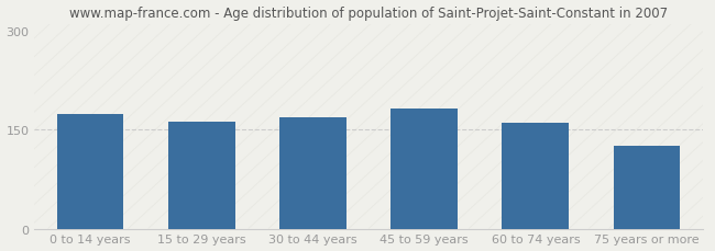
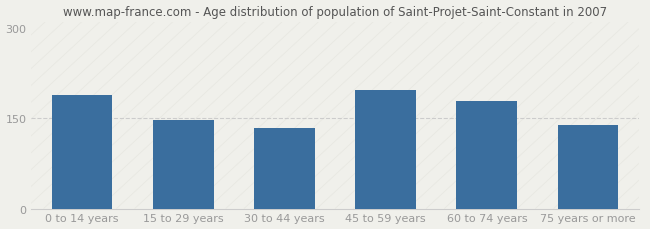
0 to 14 years: 173 -> 188
15 to 29 years: 162 -> 146
30 to 44 years: 169 -> 134
45 to 59 years: 182 -> 196
60 to 74 years: 160 -> 178
75 years or more: 125 -> 138
